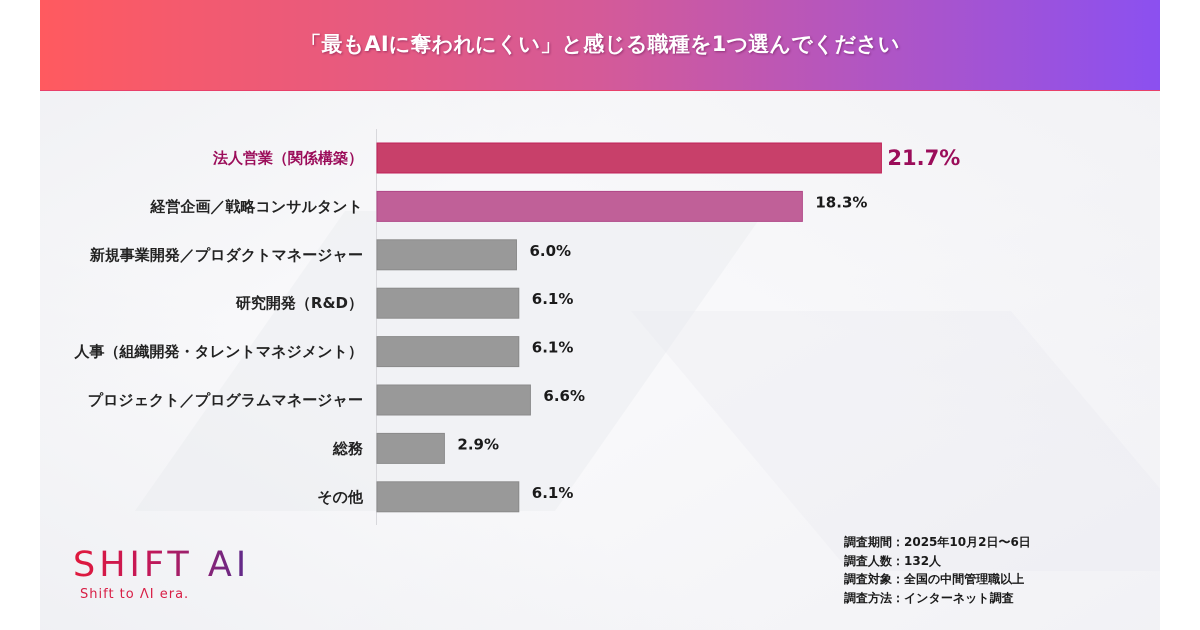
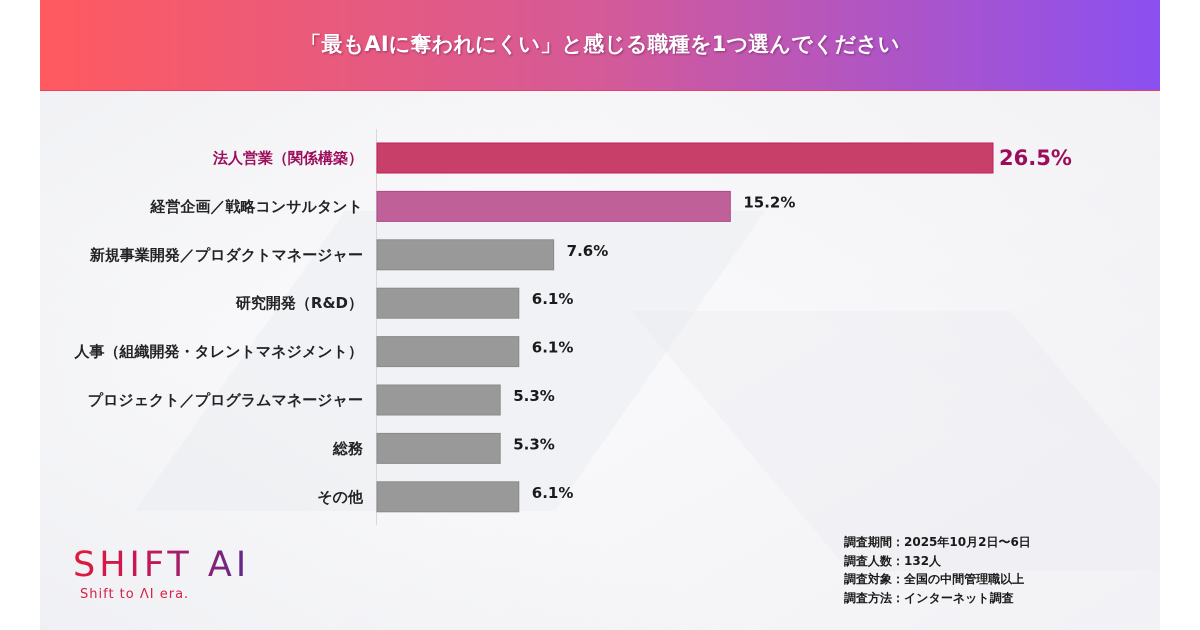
法人営業（関係構築）: 21.7% -> 26.5%
経営企画／戦略コンサルタント: 18.3% -> 15.2%
新規事業開発／プロダクトマネージャー: 6.0% -> 7.6%
プロジェクト／プログラムマネージャー: 6.6% -> 5.3%
総務: 2.9% -> 5.3%
